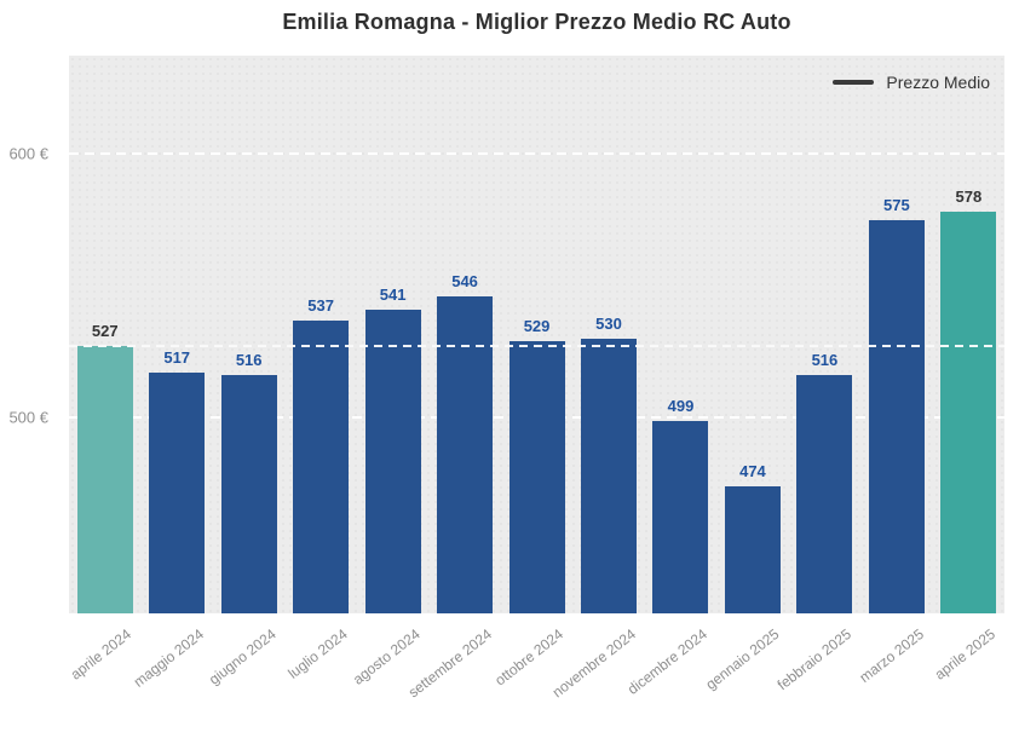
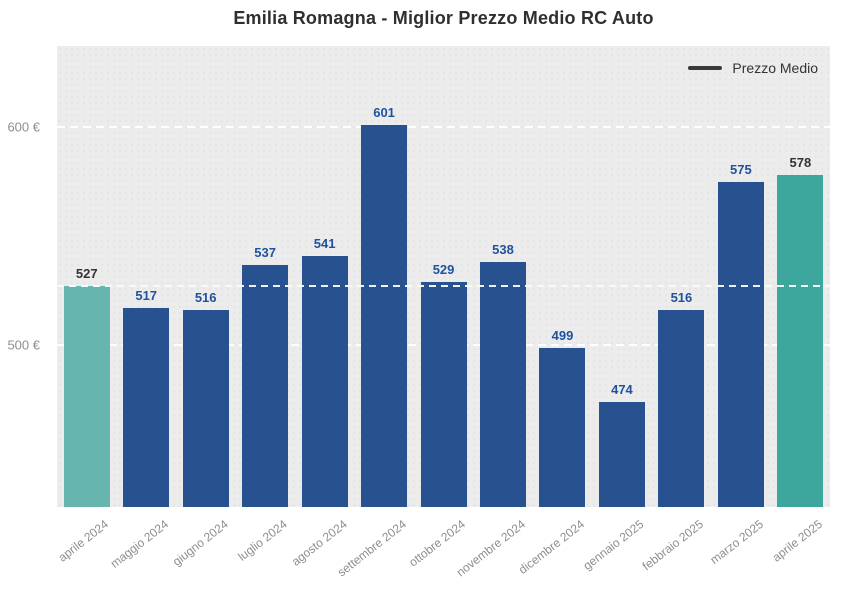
settembre 2024: 546 -> 601
novembre 2024: 530 -> 538
